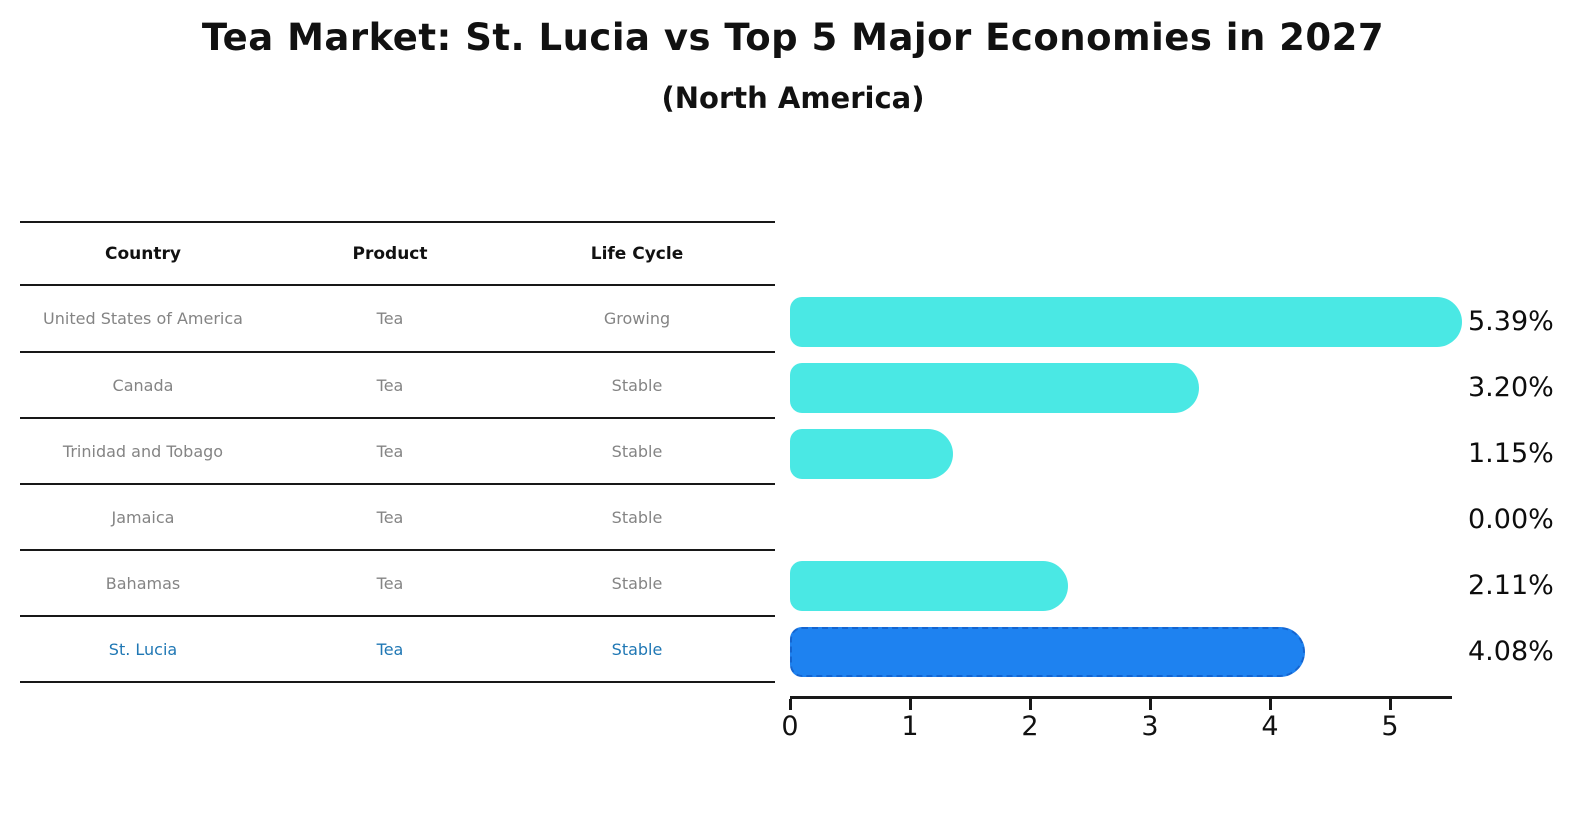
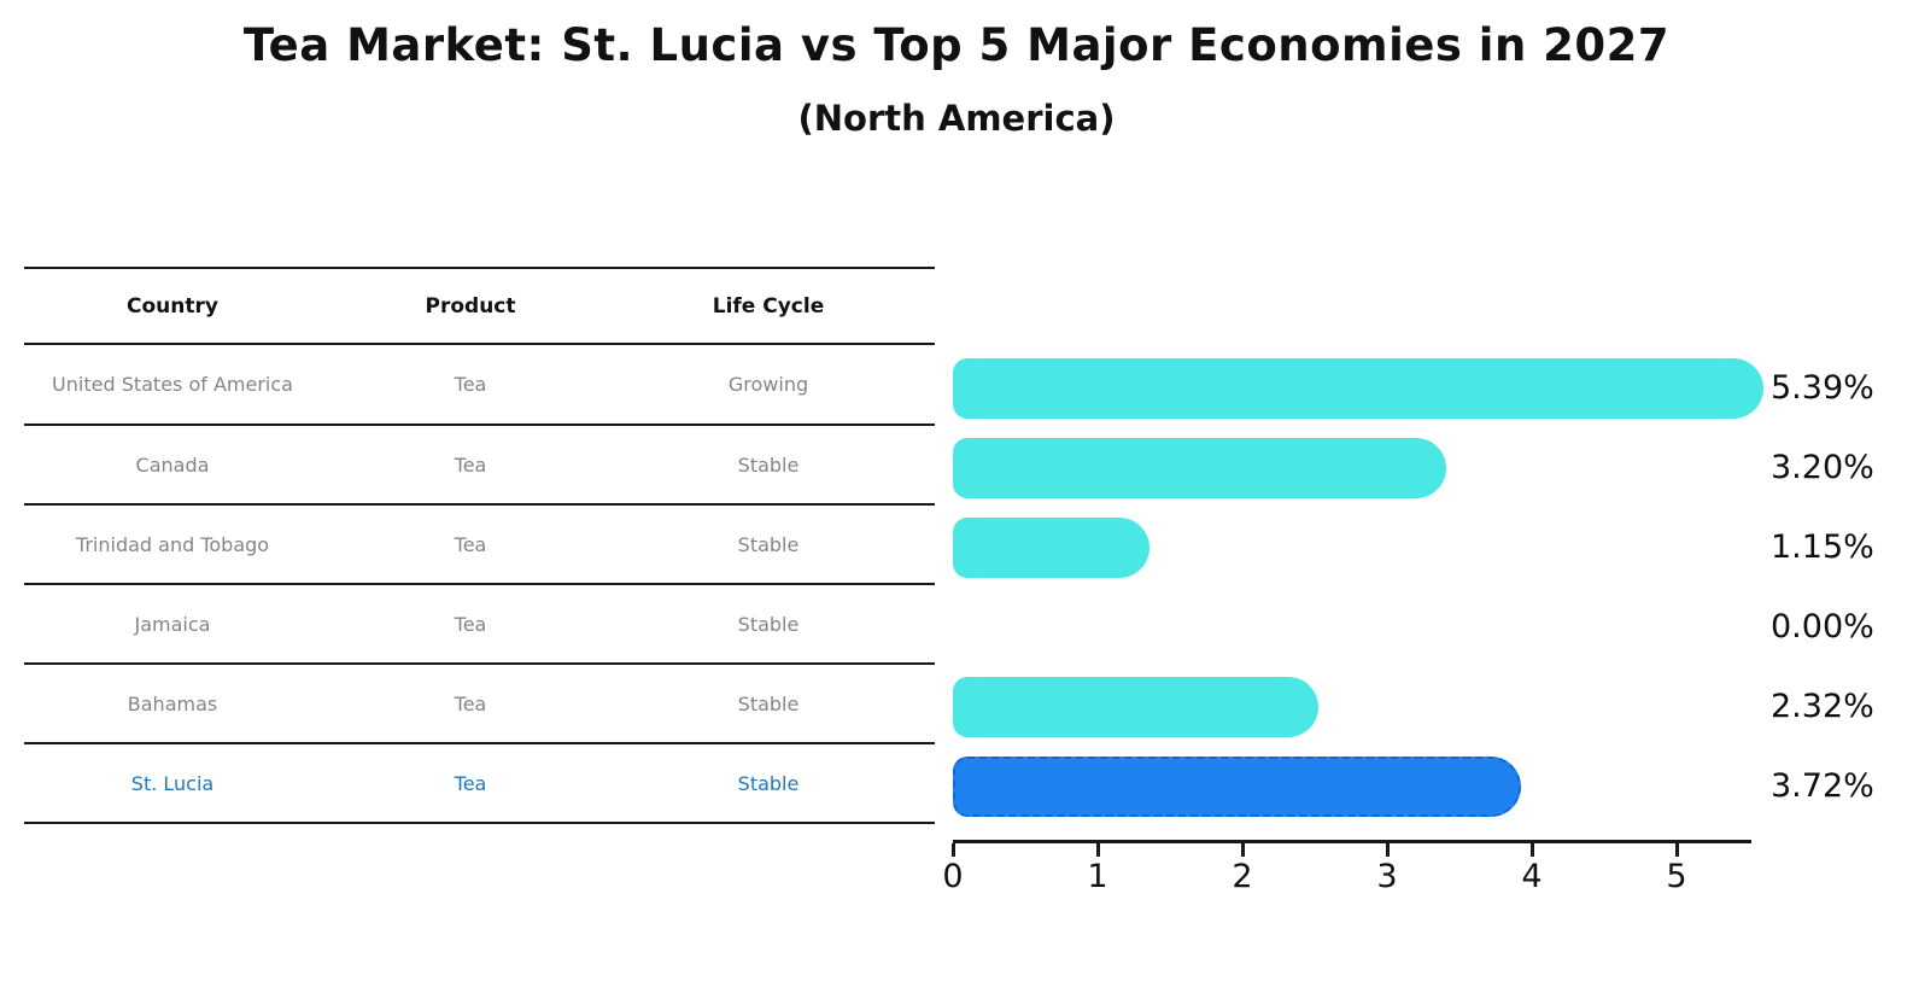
Bahamas: 2.11% -> 2.32%
St. Lucia: 4.08% -> 3.72%
